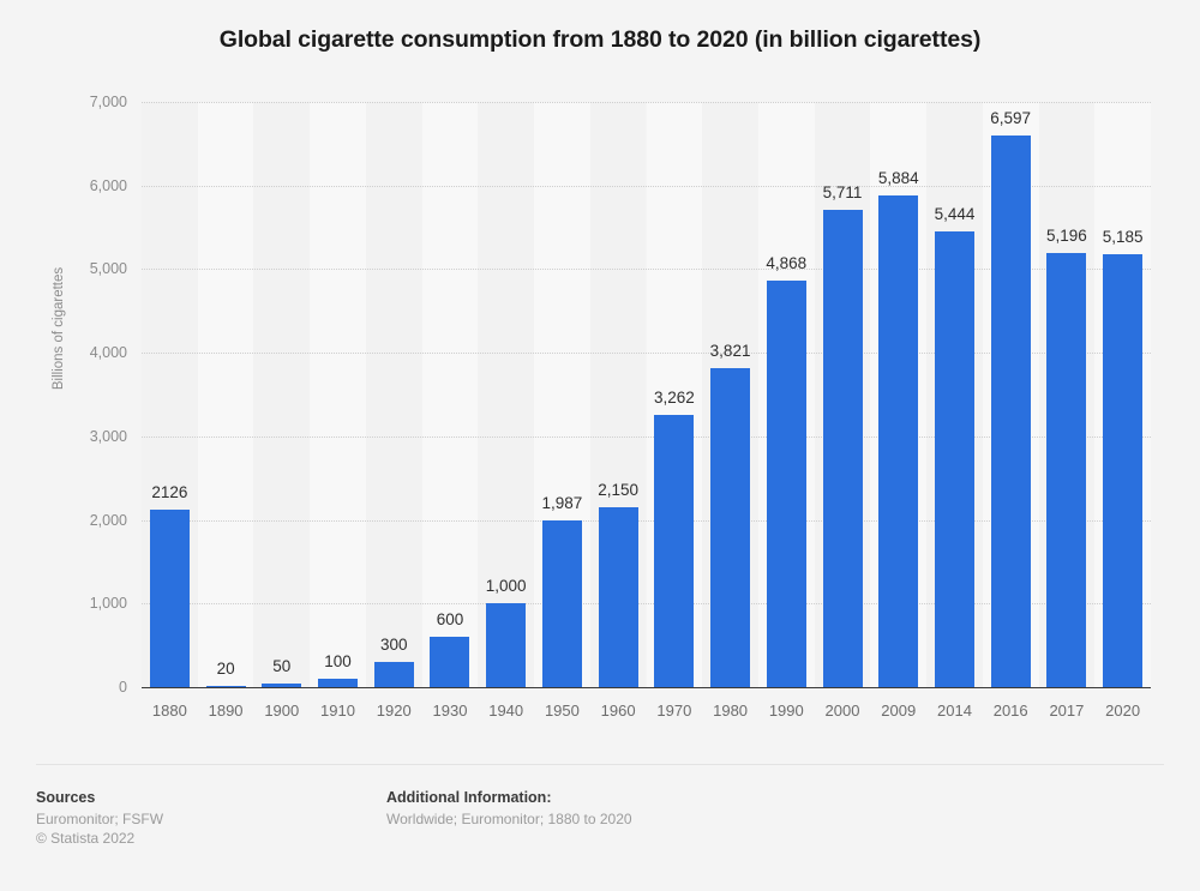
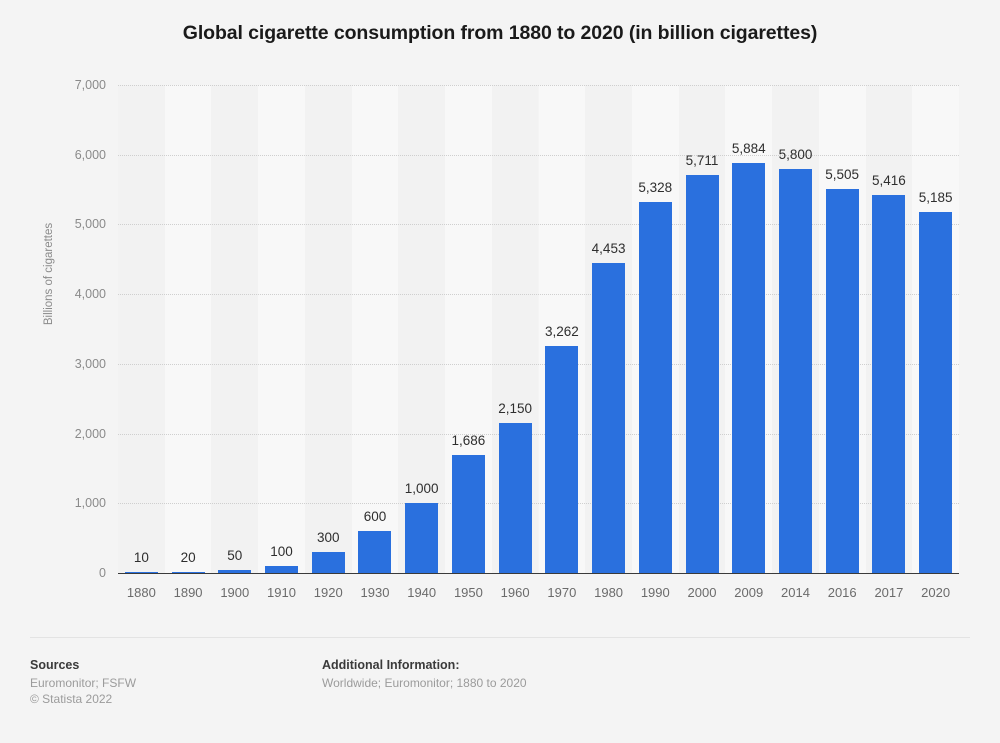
1880: 2126 -> 10
1950: 1,987 -> 1,686
1980: 3,821 -> 4,453
1990: 4,868 -> 5,328
2014: 5,444 -> 5,800
2016: 6,597 -> 5,505
2017: 5,196 -> 5,416
